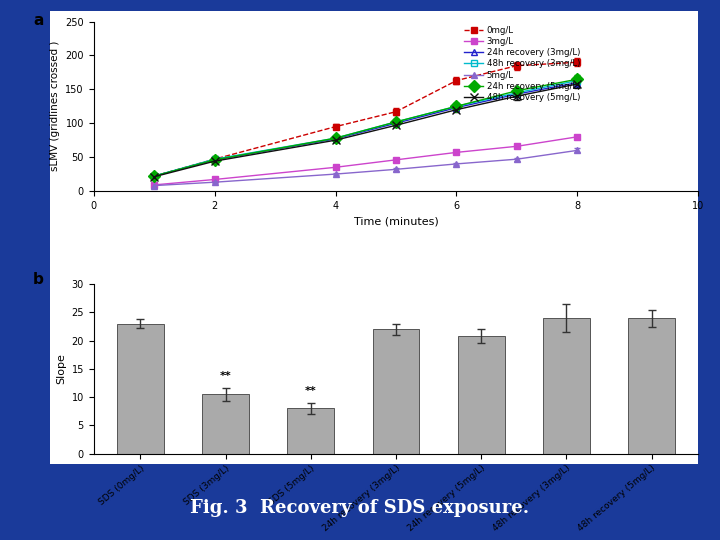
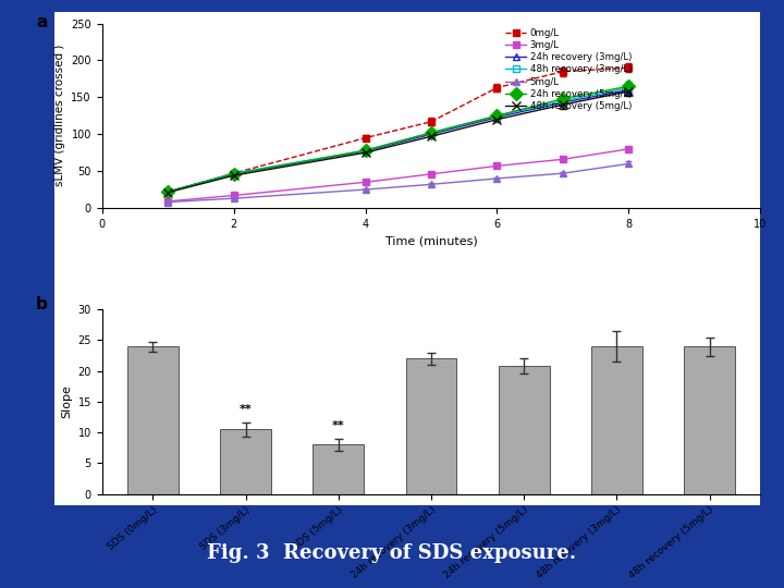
SDS (0mg/L): 23.0 -> 24.0
